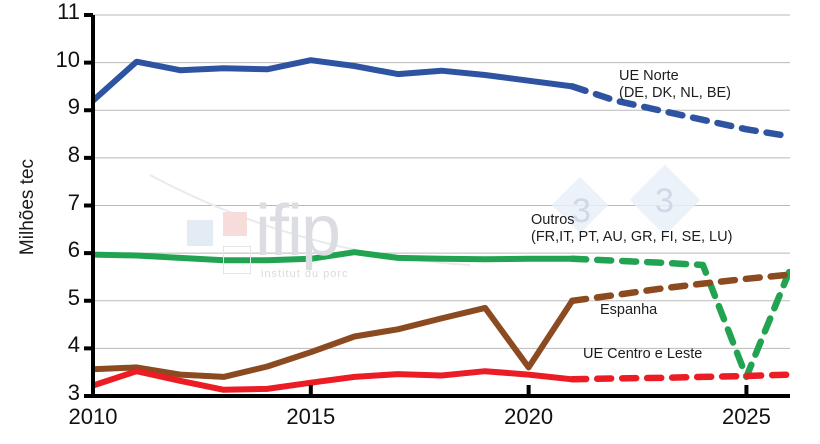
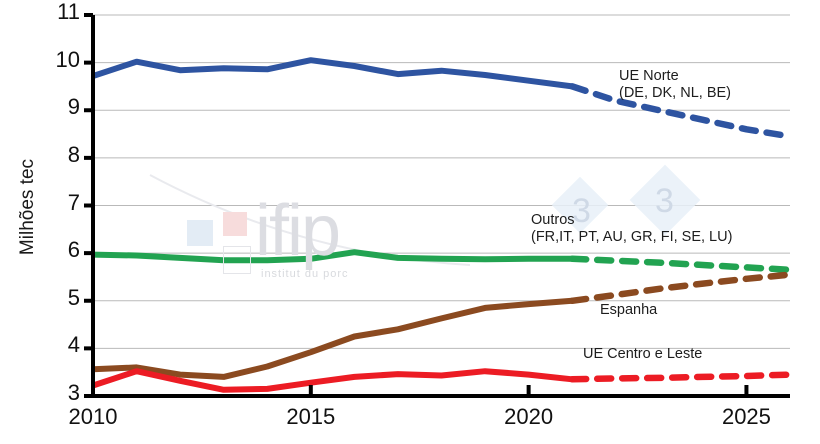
UE Norte/2010: 9.2 -> 9.7
Espanha/2020: 3.6 -> 4.9
Outros/2025: 3.4 -> 5.7
